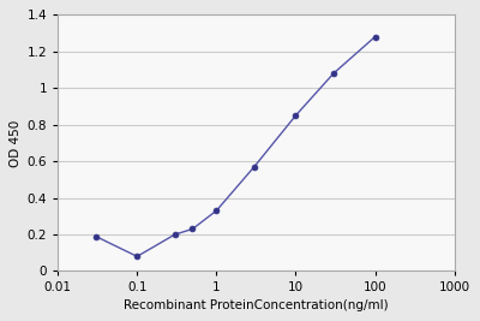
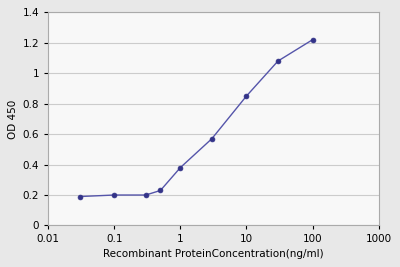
0.1: 0.08 -> 0.20
1: 0.33 -> 0.38
100: 1.28 -> 1.22
